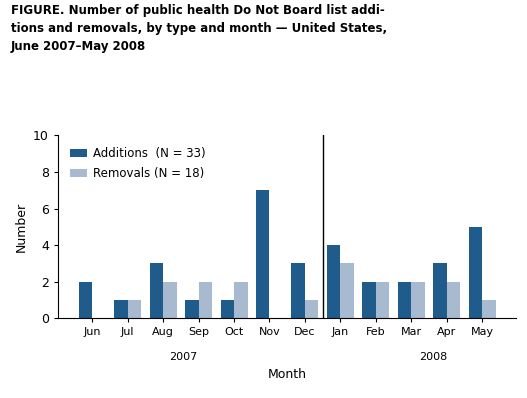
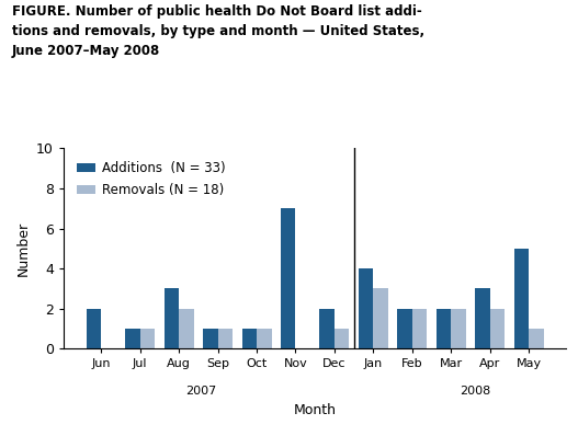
Removals (N = 18)/Sep: 2 -> 1
Removals (N = 18)/Oct: 2 -> 1
Additions (N = 33)/Dec: 3 -> 2
